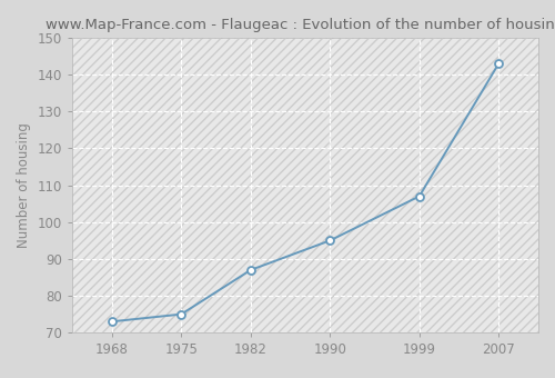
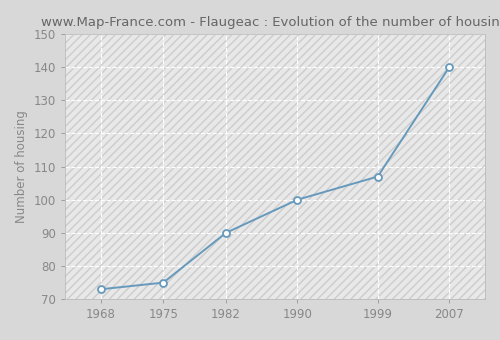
1982: 87 -> 90
1990: 95 -> 100
2007: 143 -> 140
